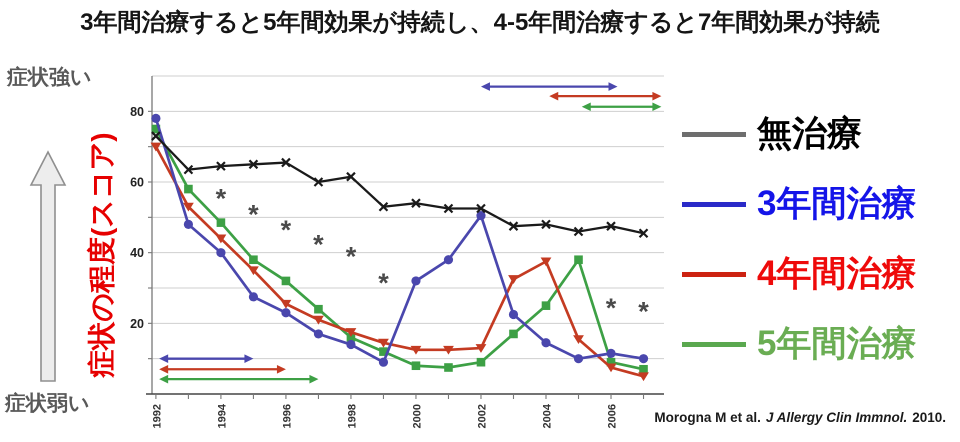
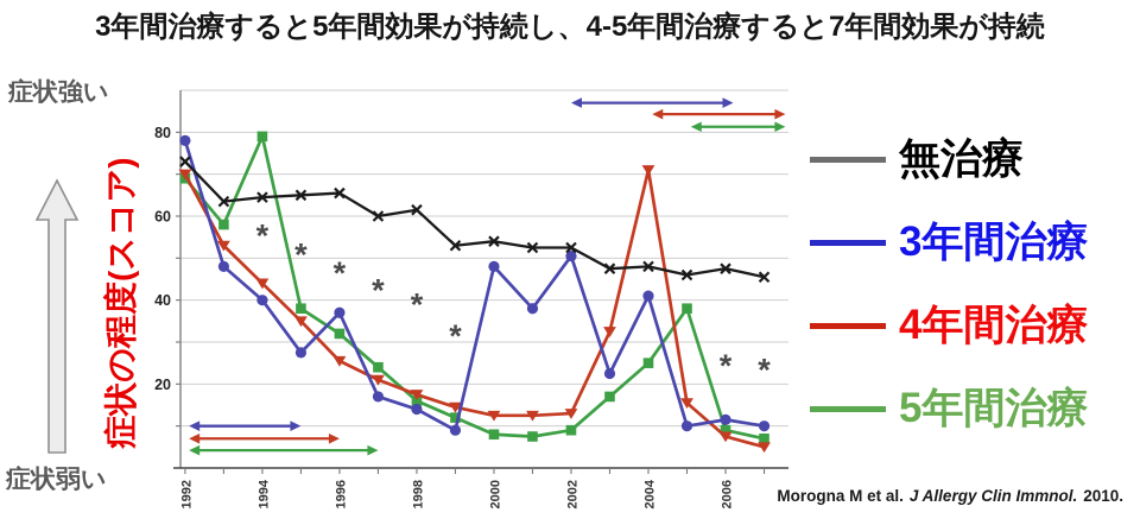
5年間治療/1992: 75 -> 69
5年間治療/1994: 48 -> 79
3年間治療/1996: 23 -> 37
3年間治療/2000: 32 -> 48
3年間治療/2004: 14 -> 41
4年間治療/2004: 38 -> 71
